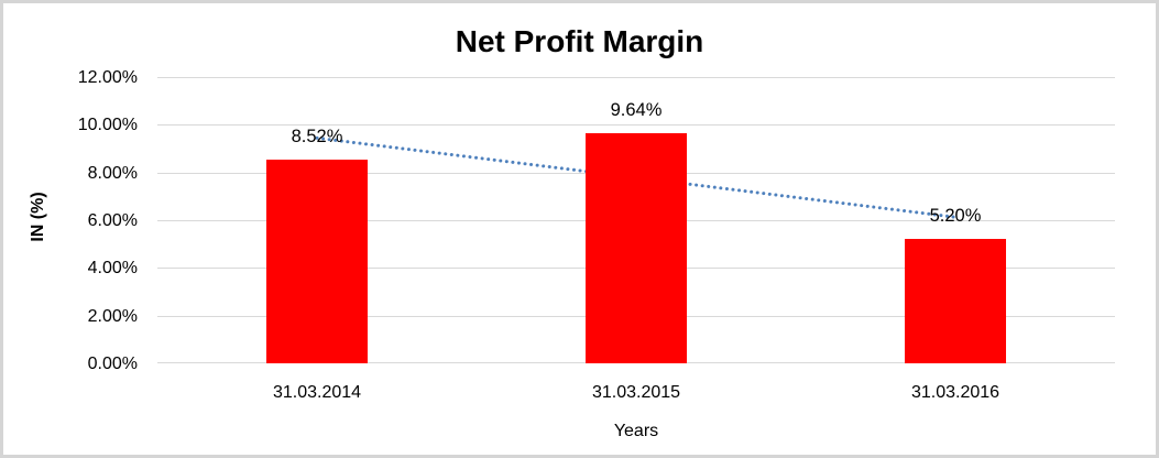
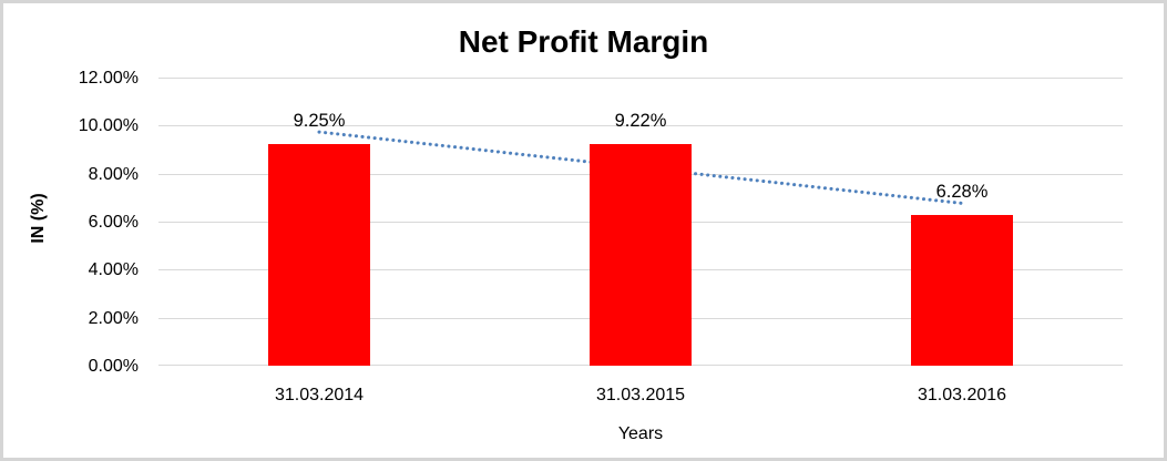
31.03.2014: 8.52% -> 9.25%
31.03.2015: 9.64% -> 9.22%
31.03.2016: 5.20% -> 6.28%
